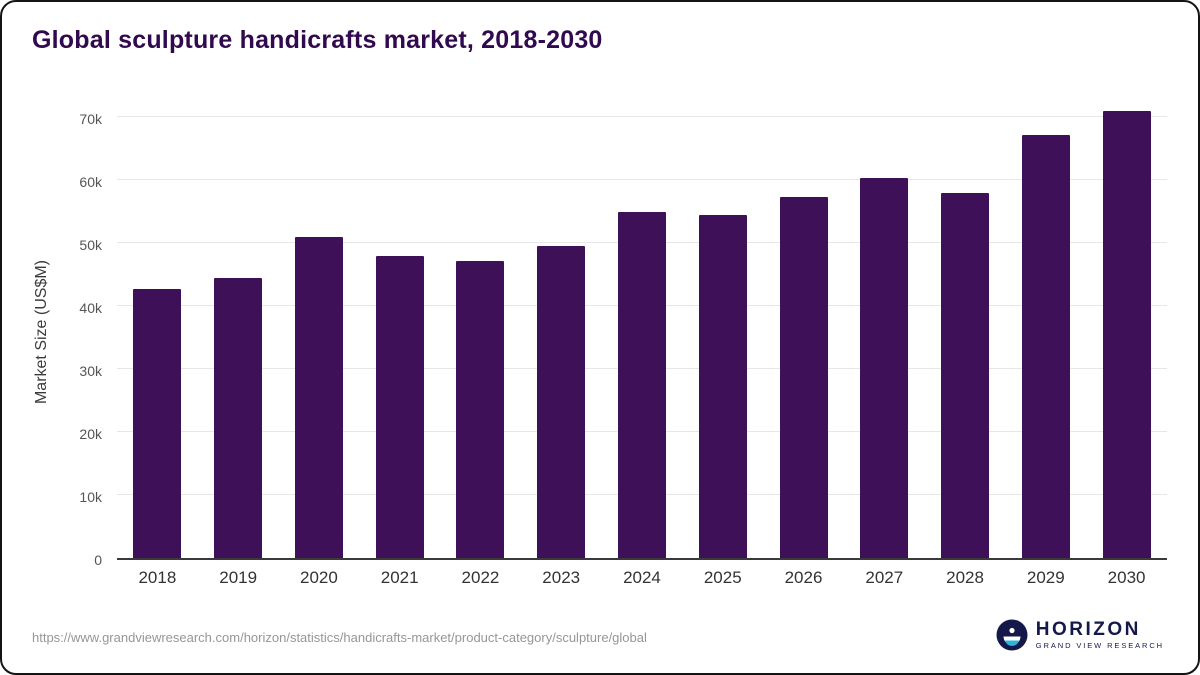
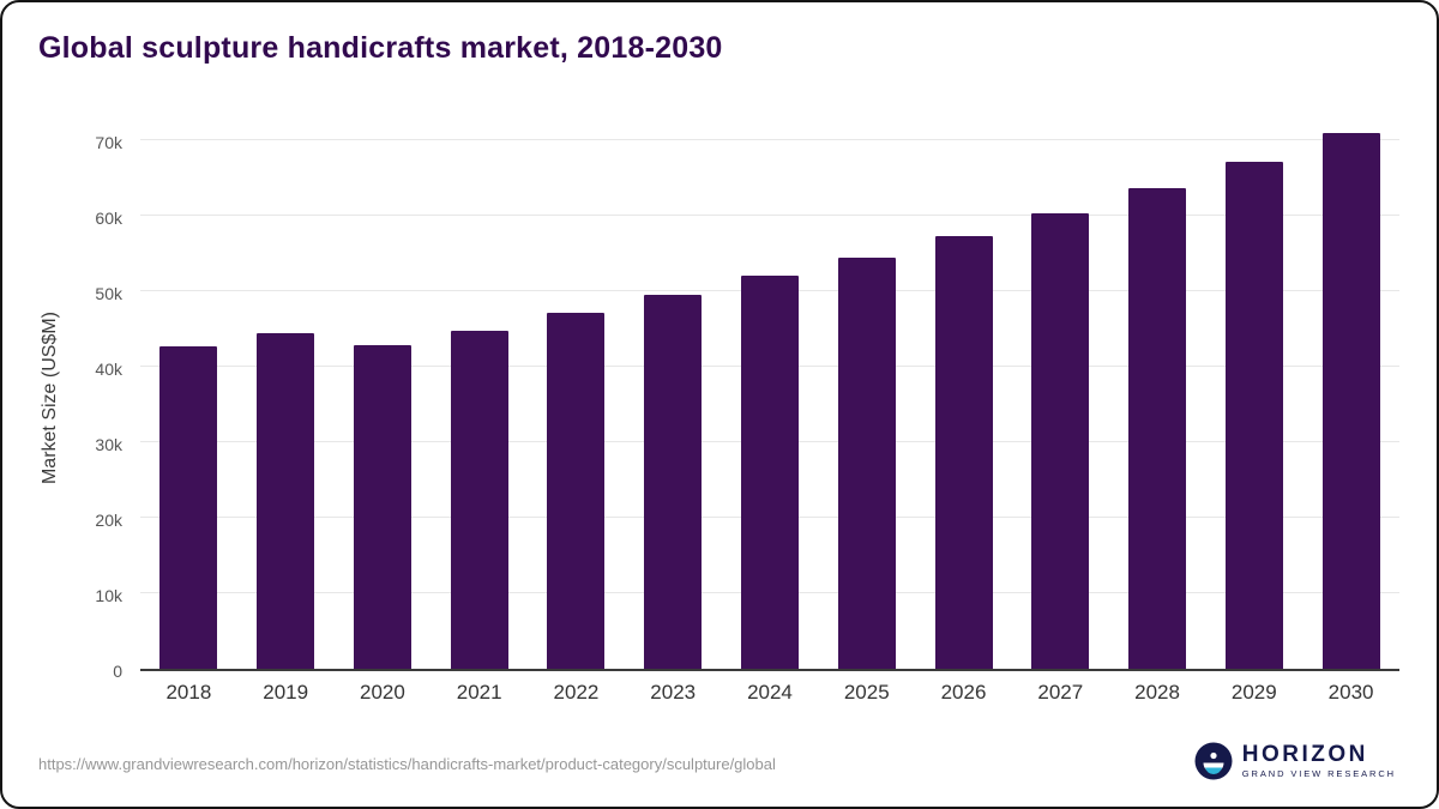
2020: 51k -> 43k
2021: 48k -> 45k
2024: 55k -> 52k
2028: 58k -> 64k
